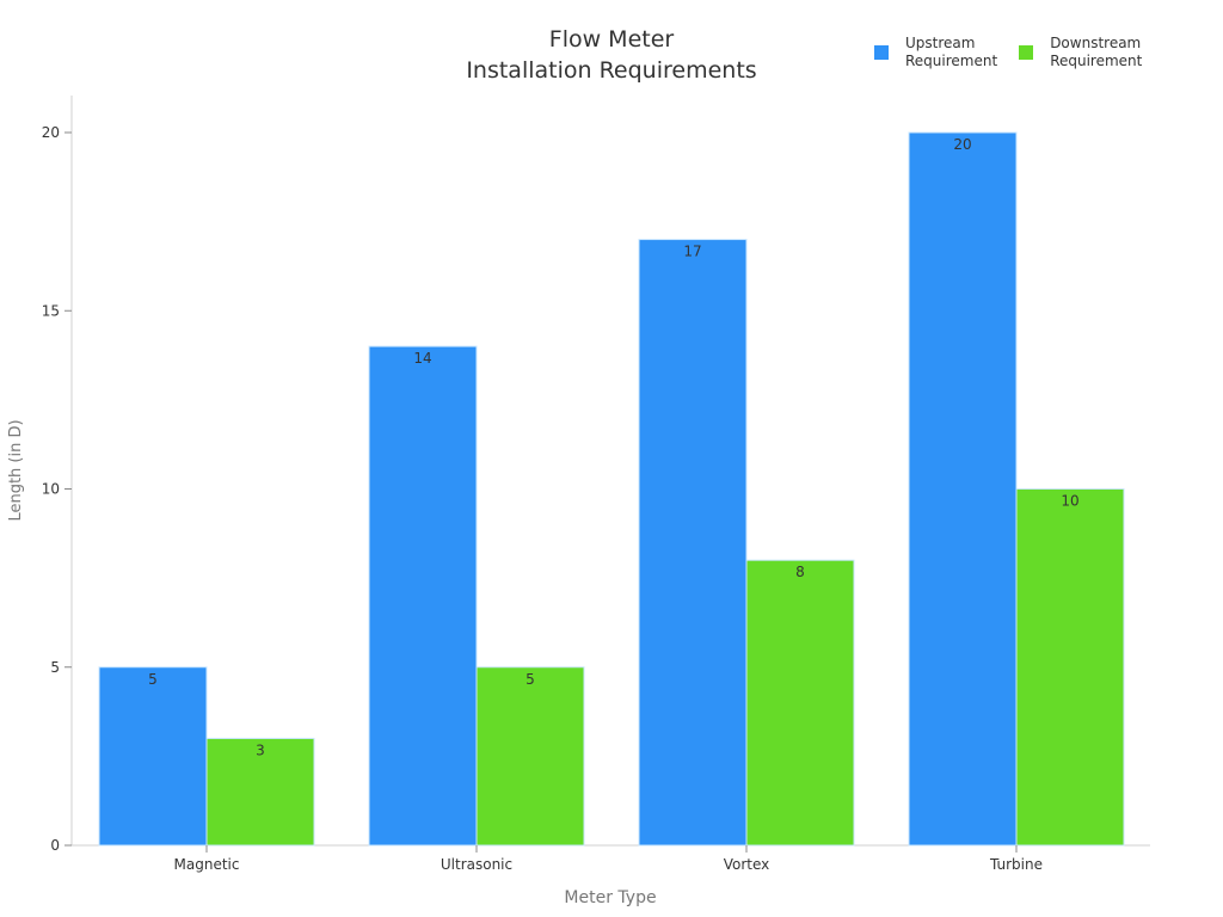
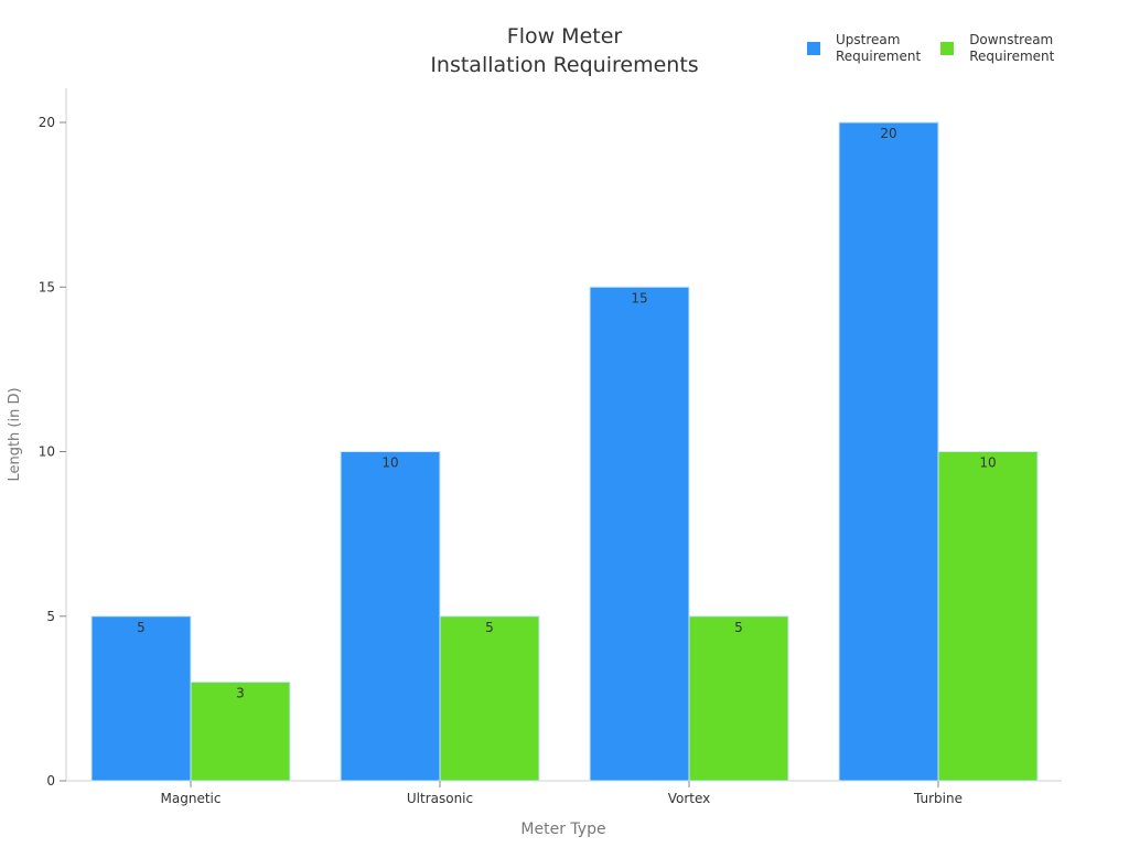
Upstream Requirement/Ultrasonic: 14 -> 10
Upstream Requirement/Vortex: 17 -> 15
Downstream Requirement/Vortex: 8 -> 5
